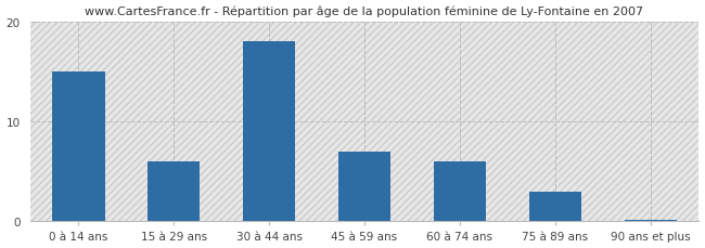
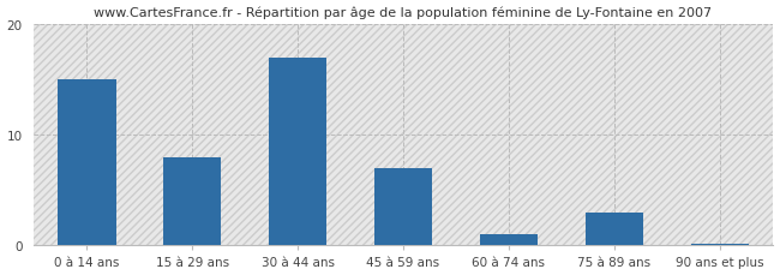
15 à 29 ans: 6.0 -> 8.0
30 à 44 ans: 18.0 -> 17.0
60 à 74 ans: 6.0 -> 1.0
